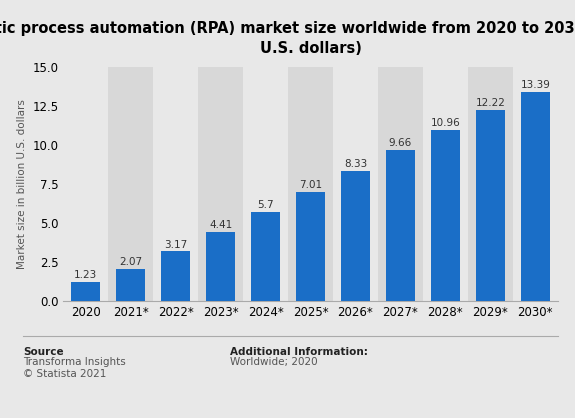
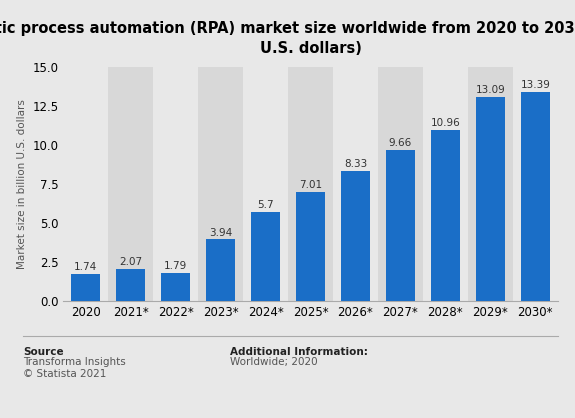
2020: 1.23 -> 1.74
2022*: 3.17 -> 1.79
2023*: 4.41 -> 3.94
2029*: 12.22 -> 13.09
